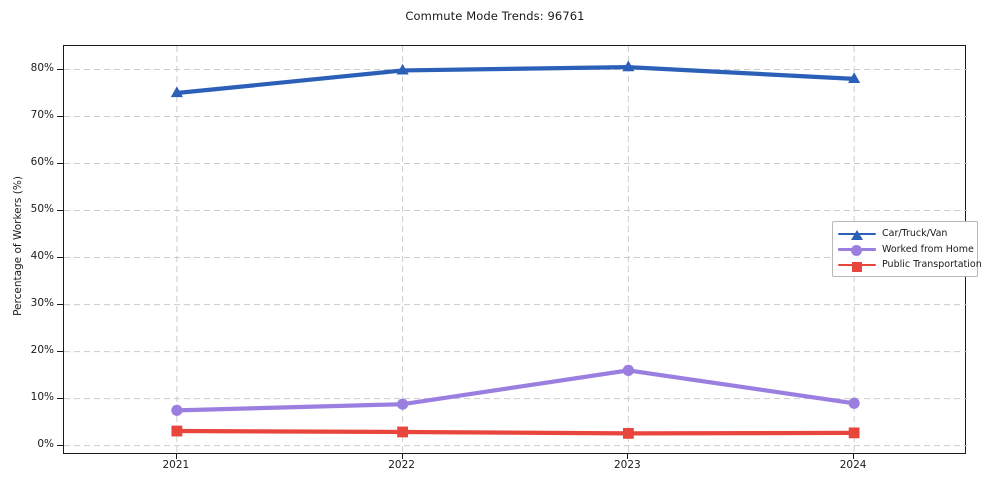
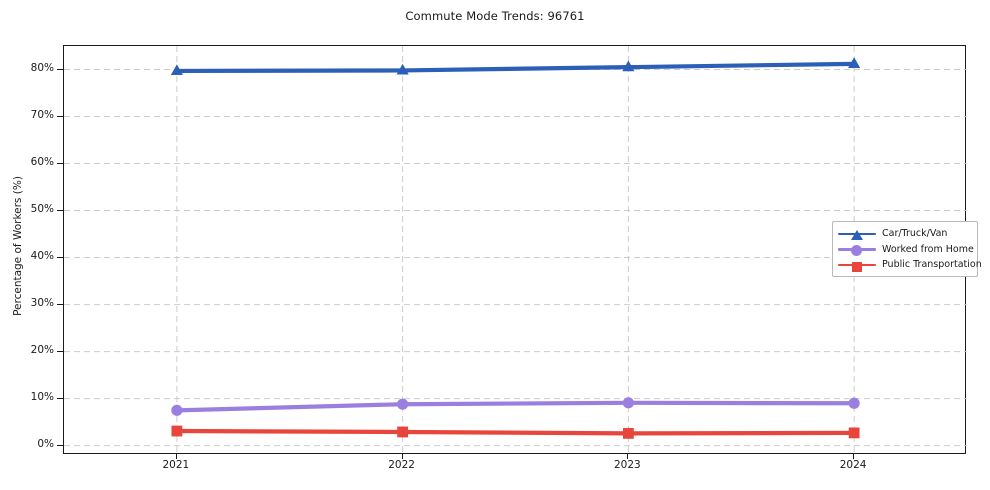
Car/Truck/Van/2021: 75% -> 80%
Worked from Home/2023: 16% -> 9%
Car/Truck/Van/2024: 78% -> 81%
